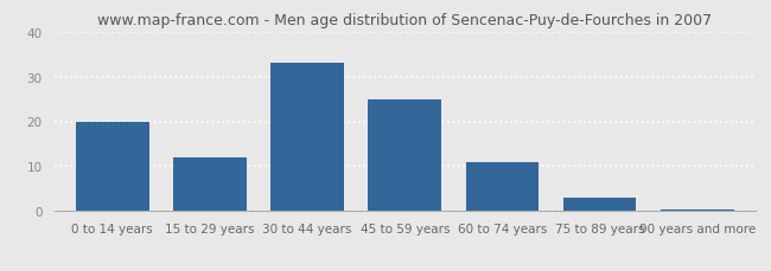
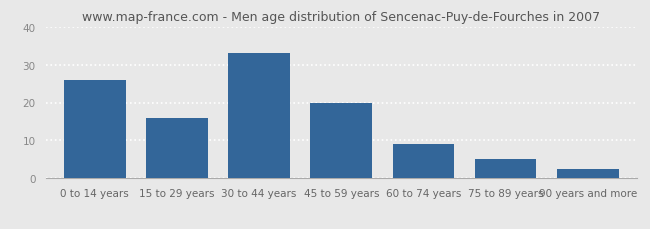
0 to 14 years: 20.0 -> 26.0
15 to 29 years: 12.0 -> 16.0
45 to 59 years: 25.0 -> 20.0
60 to 74 years: 11.0 -> 9.0
75 to 89 years: 3.0 -> 5.0
90 years and more: 0.4 -> 2.5
